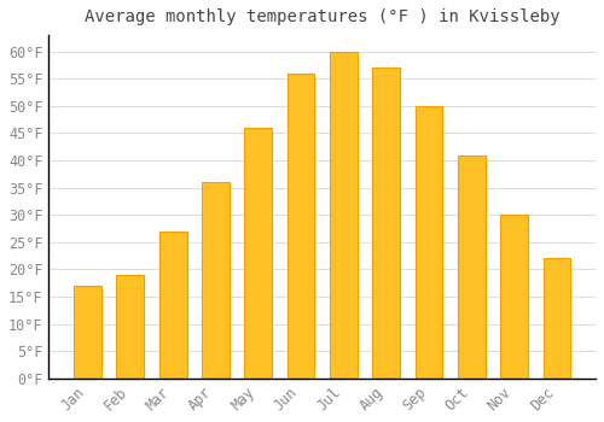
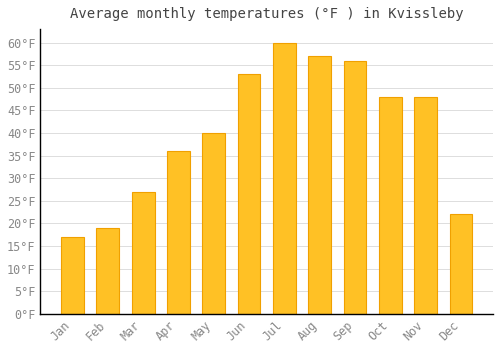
May: 46°F -> 40°F
Jun: 56°F -> 53°F
Sep: 50°F -> 56°F
Oct: 41°F -> 48°F
Nov: 30°F -> 48°F
